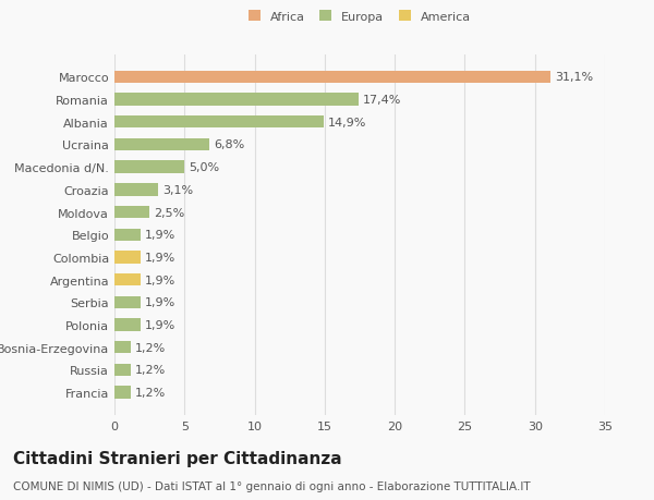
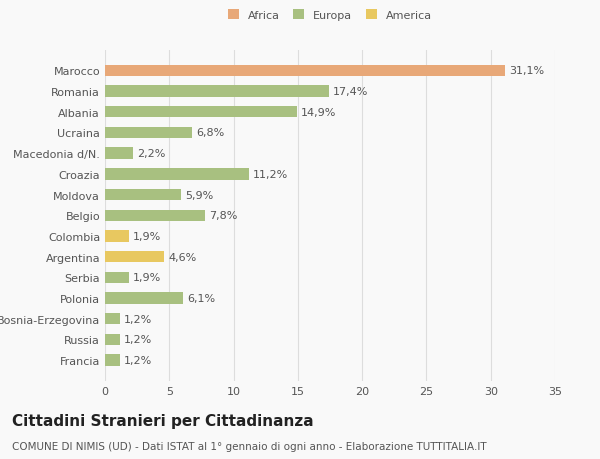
Macedonia d/N.: 5,0% -> 2,2%
Croazia: 3,1% -> 11,2%
Moldova: 2,5% -> 5,9%
Belgio: 1,9% -> 7,8%
Argentina: 1,9% -> 4,6%
Polonia: 1,9% -> 6,1%
